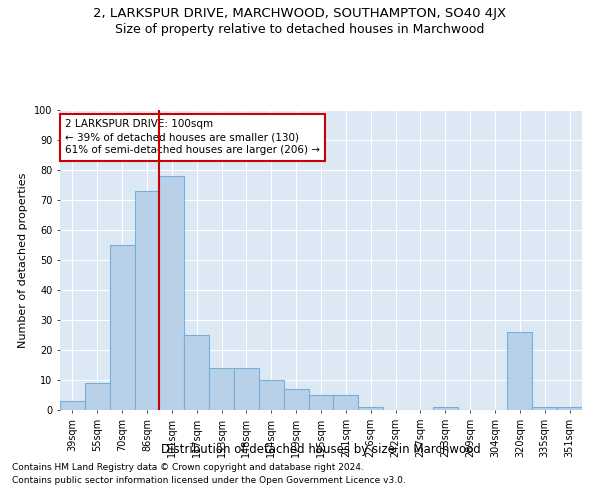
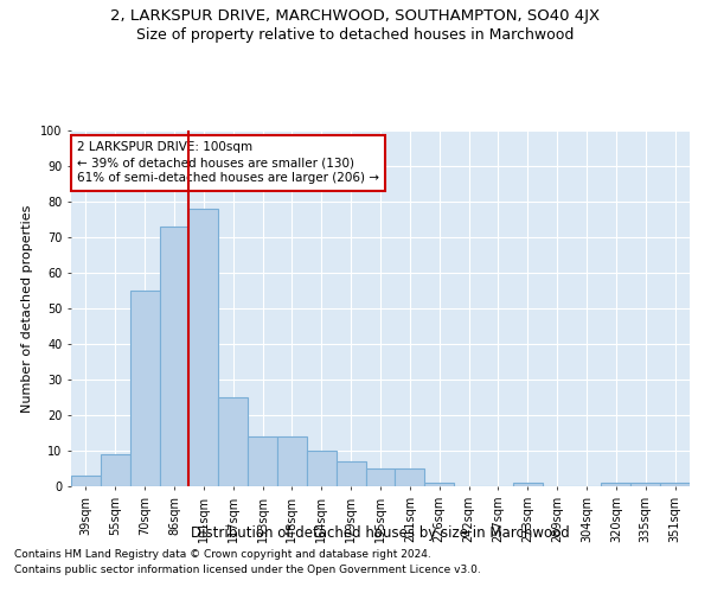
320sqm: 26 -> 1
